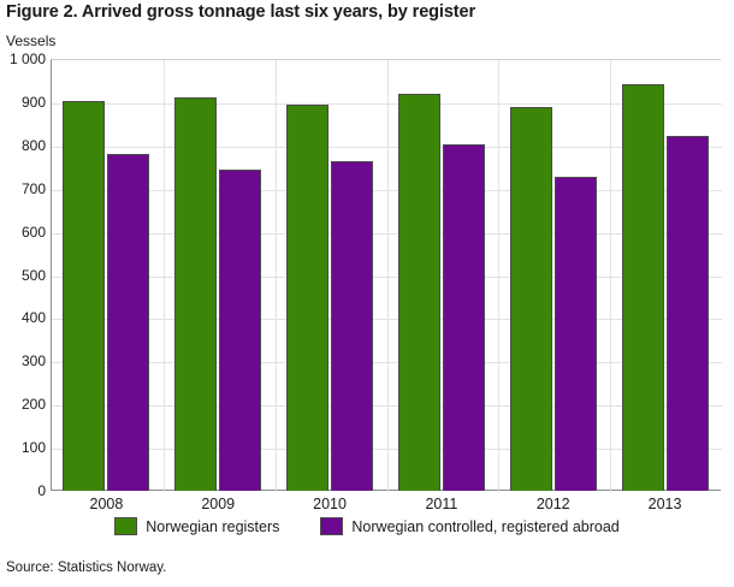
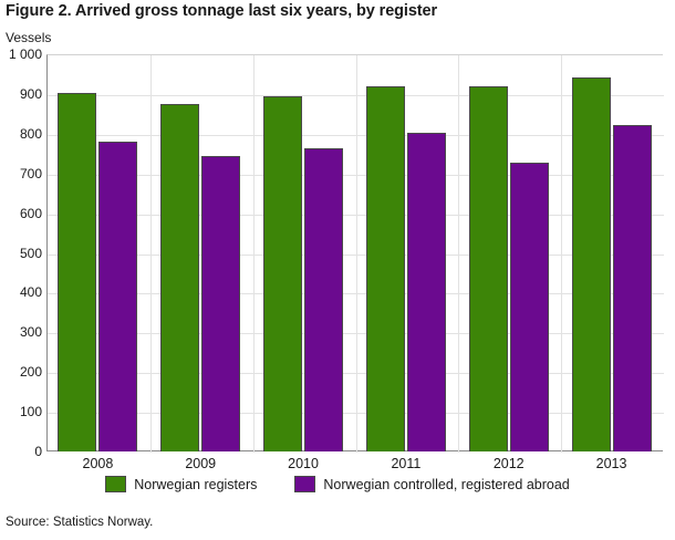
Norwegian registers/2009: 910 -> 880
Norwegian registers/2012: 890 -> 920
